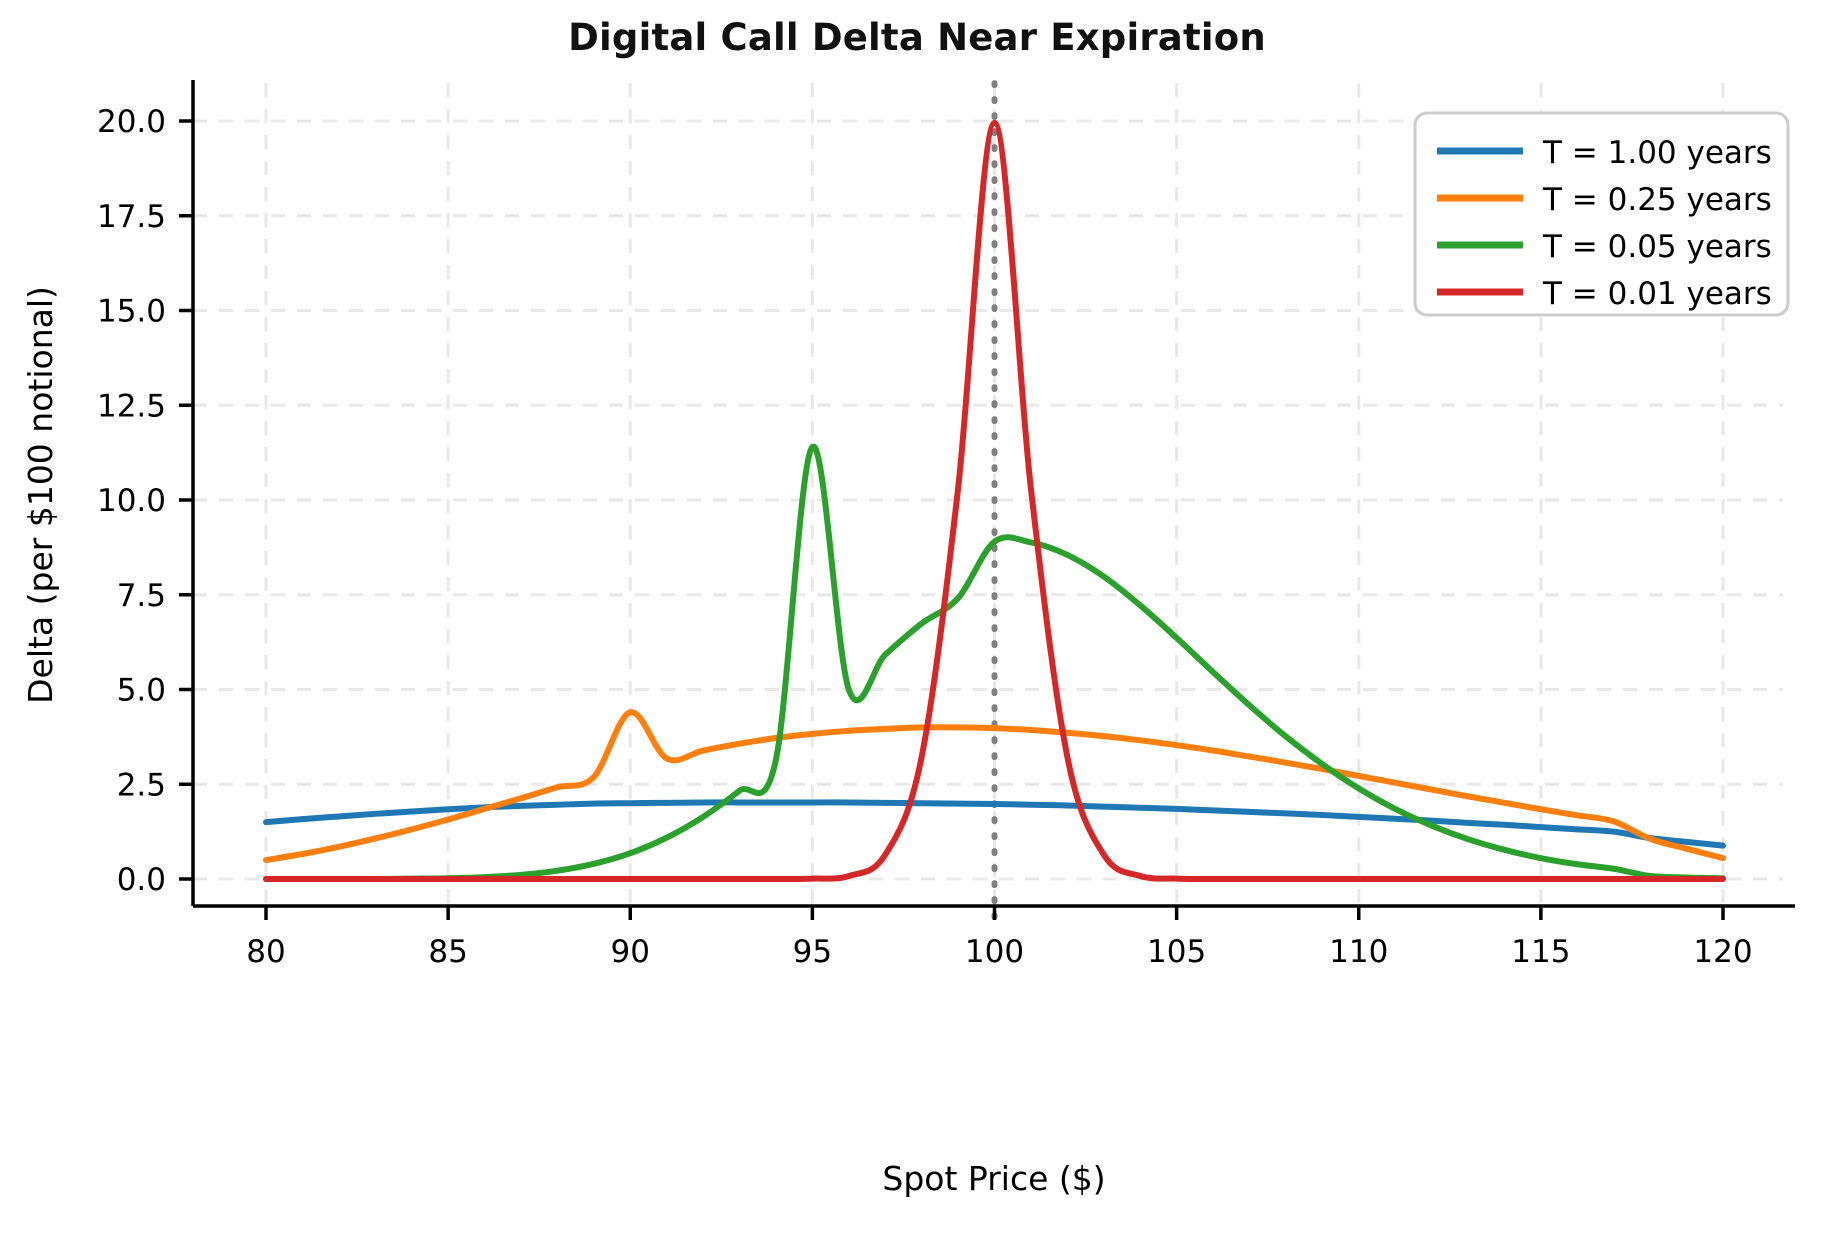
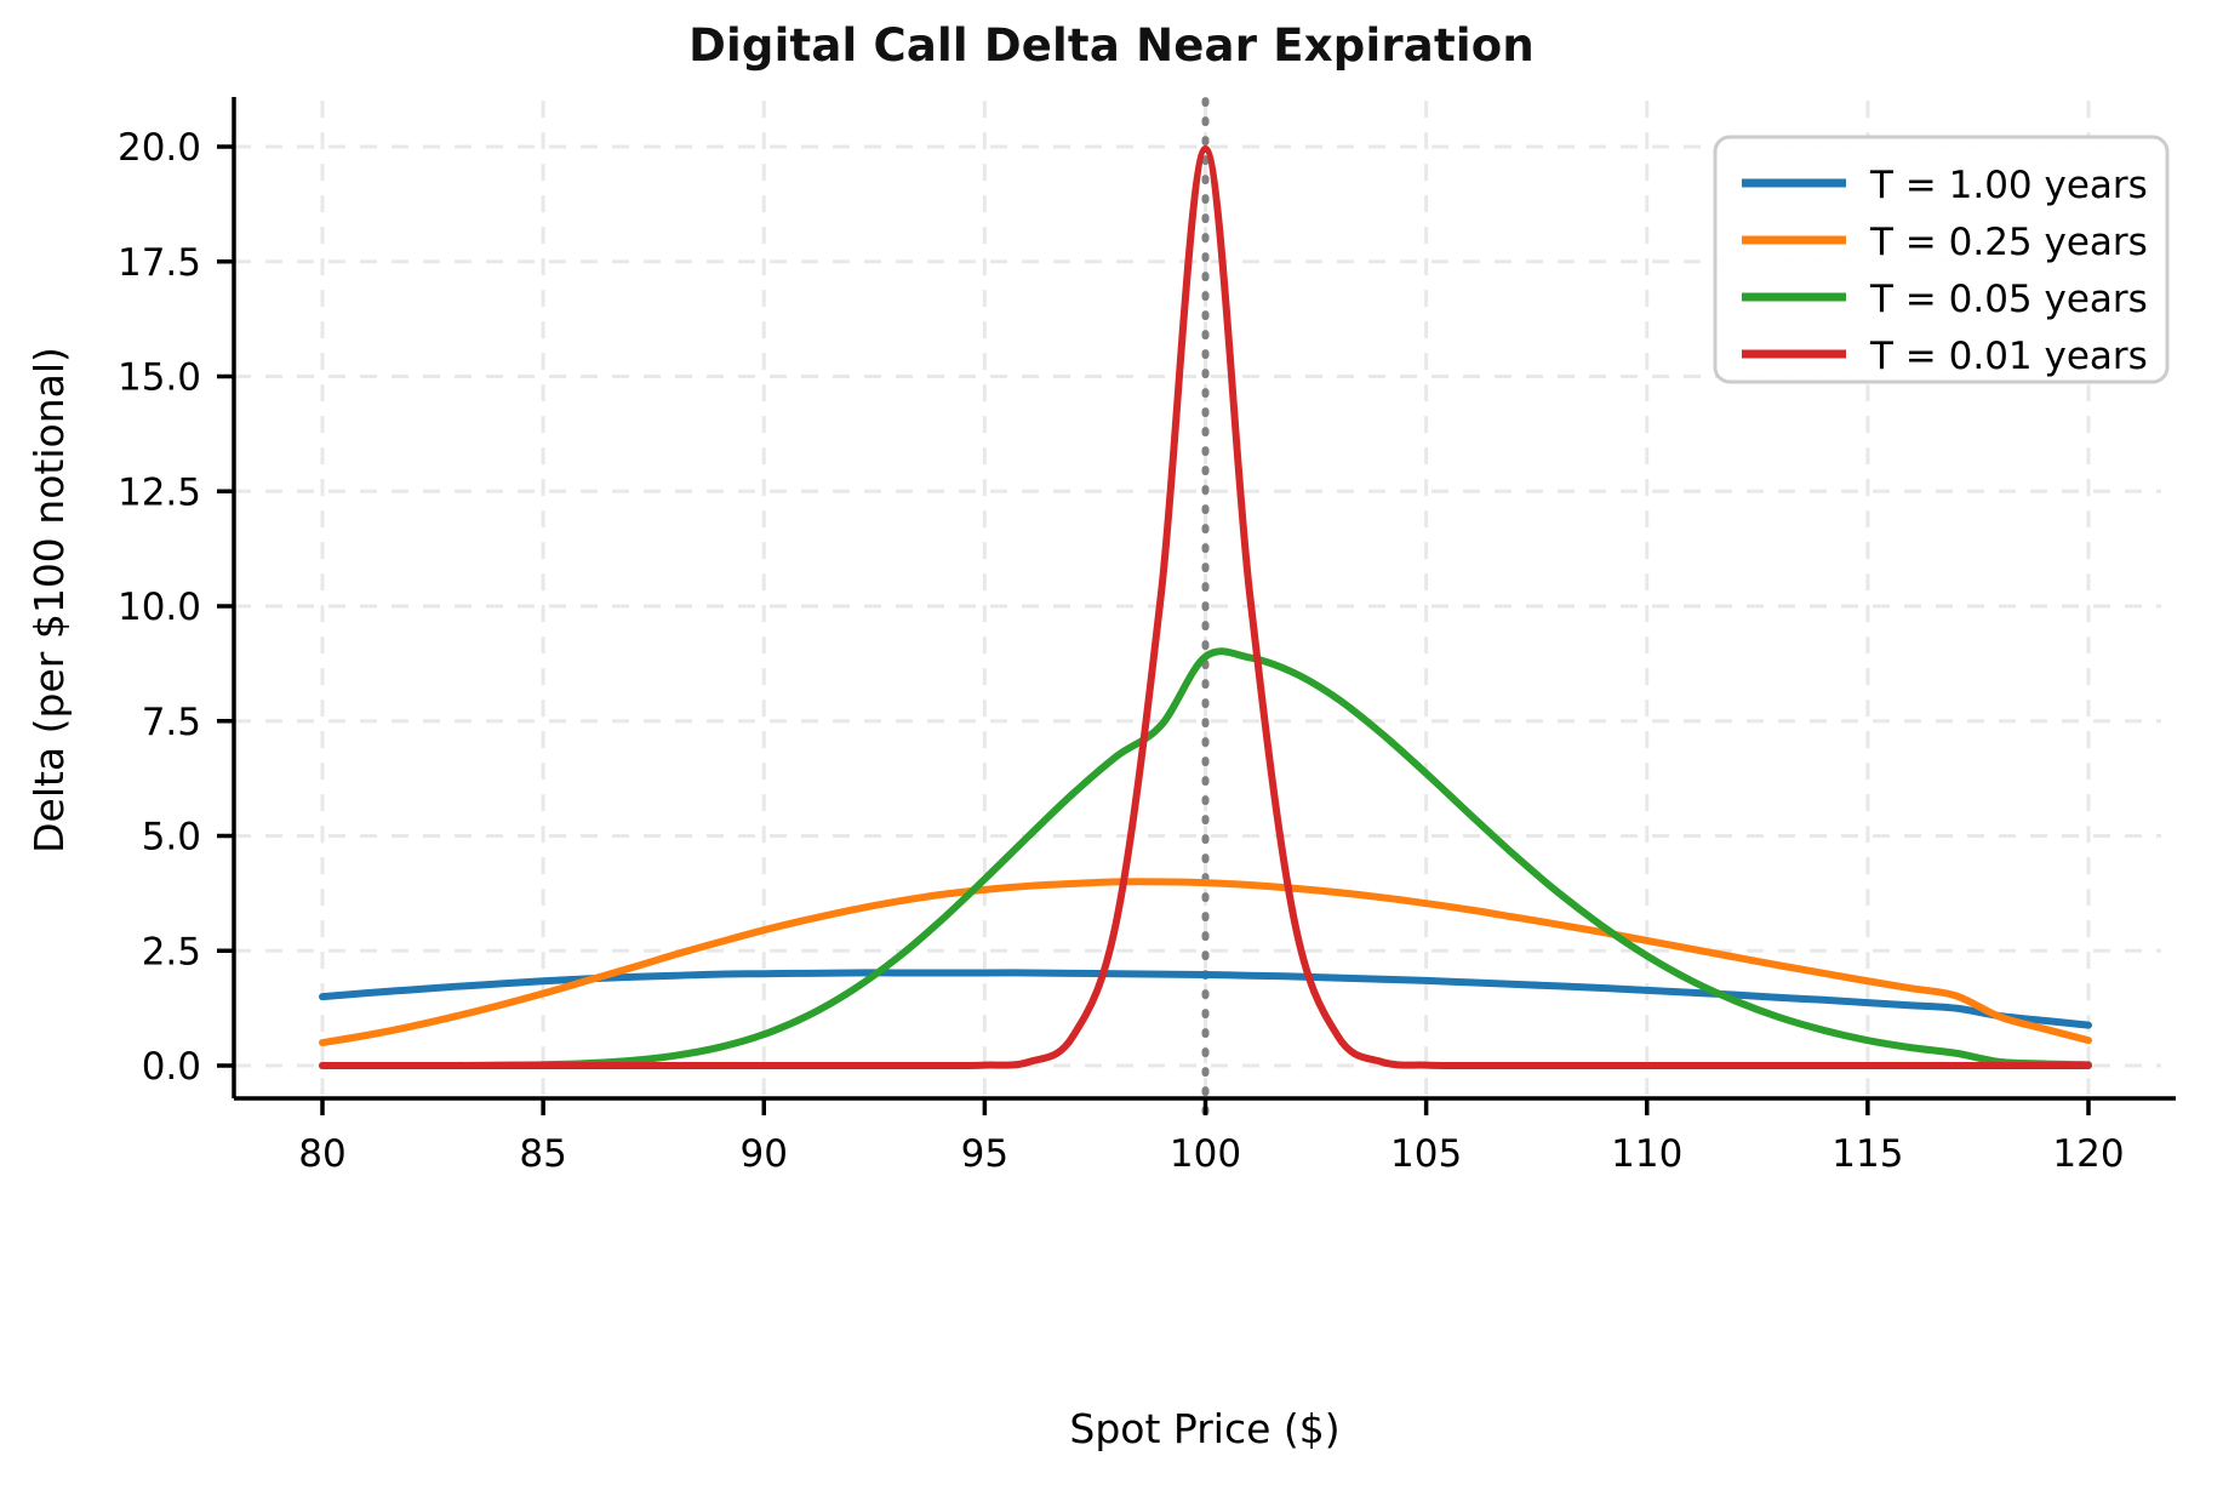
T = 0.25 years/90: 4.4 -> 3.0
T = 0.05 years/95: 11.4 -> 4.1
